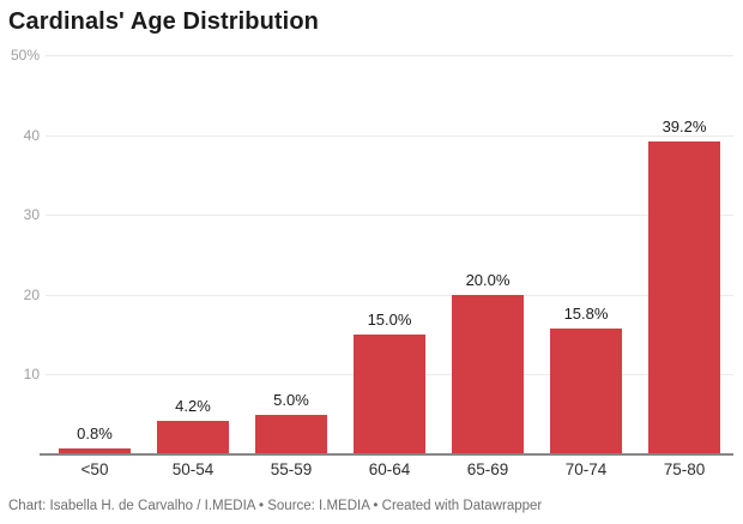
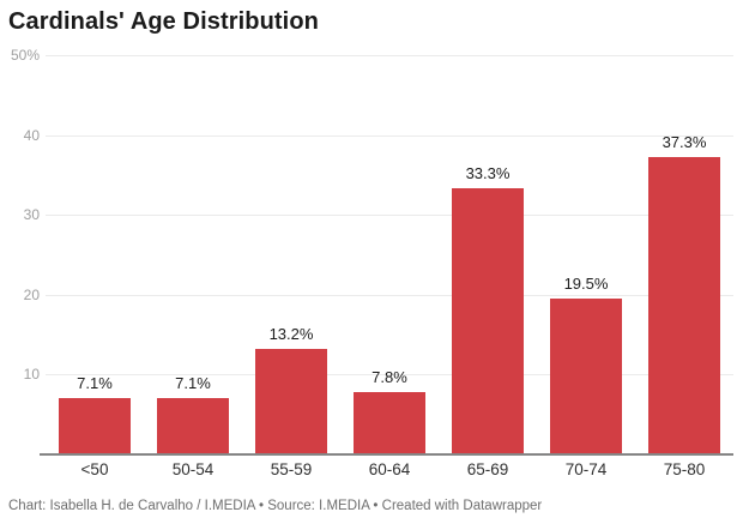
<50: 0.8% -> 7.1%
50-54: 4.2% -> 7.1%
55-59: 5.0% -> 13.2%
60-64: 15.0% -> 7.8%
65-69: 20.0% -> 33.3%
70-74: 15.8% -> 19.5%
75-80: 39.2% -> 37.3%
